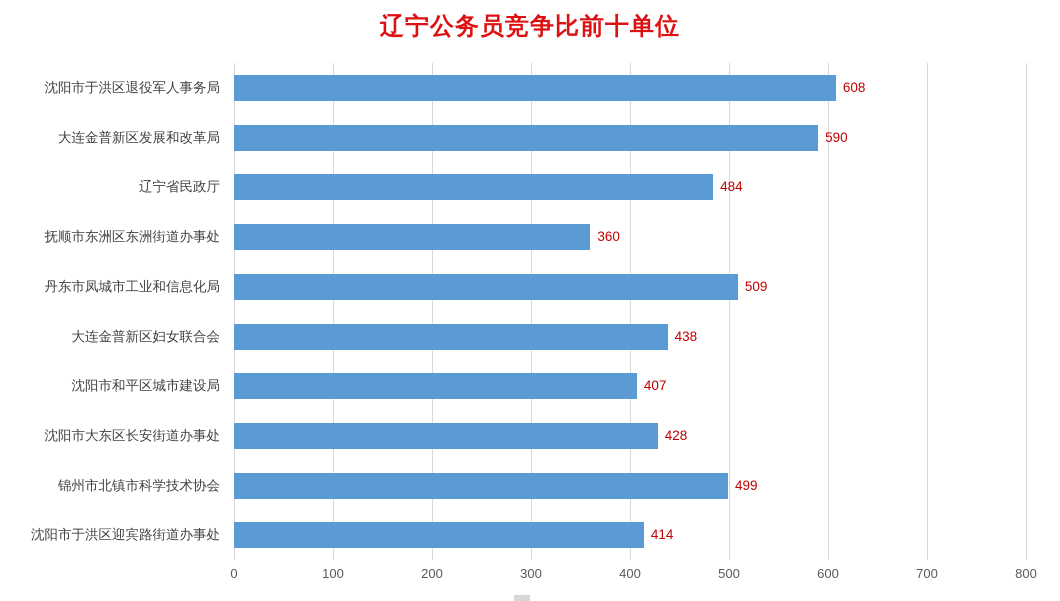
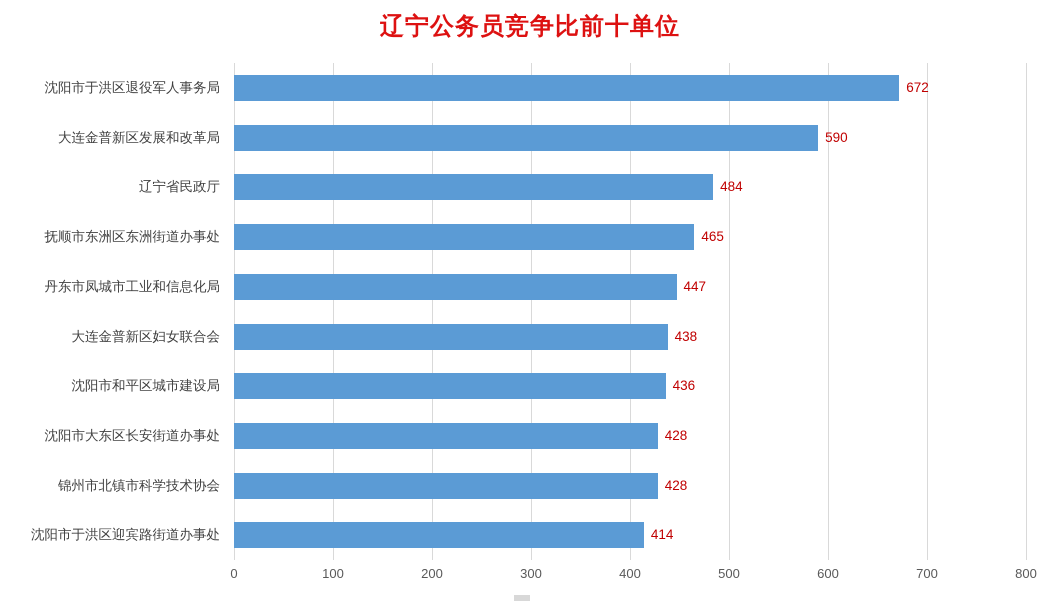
沈阳市于洪区退役军人事务局: 608 -> 672
抚顺市东洲区东洲街道办事处: 360 -> 465
丹东市凤城市工业和信息化局: 509 -> 447
沈阳市和平区城市建设局: 407 -> 436
锦州市北镇市科学技术协会: 499 -> 428
